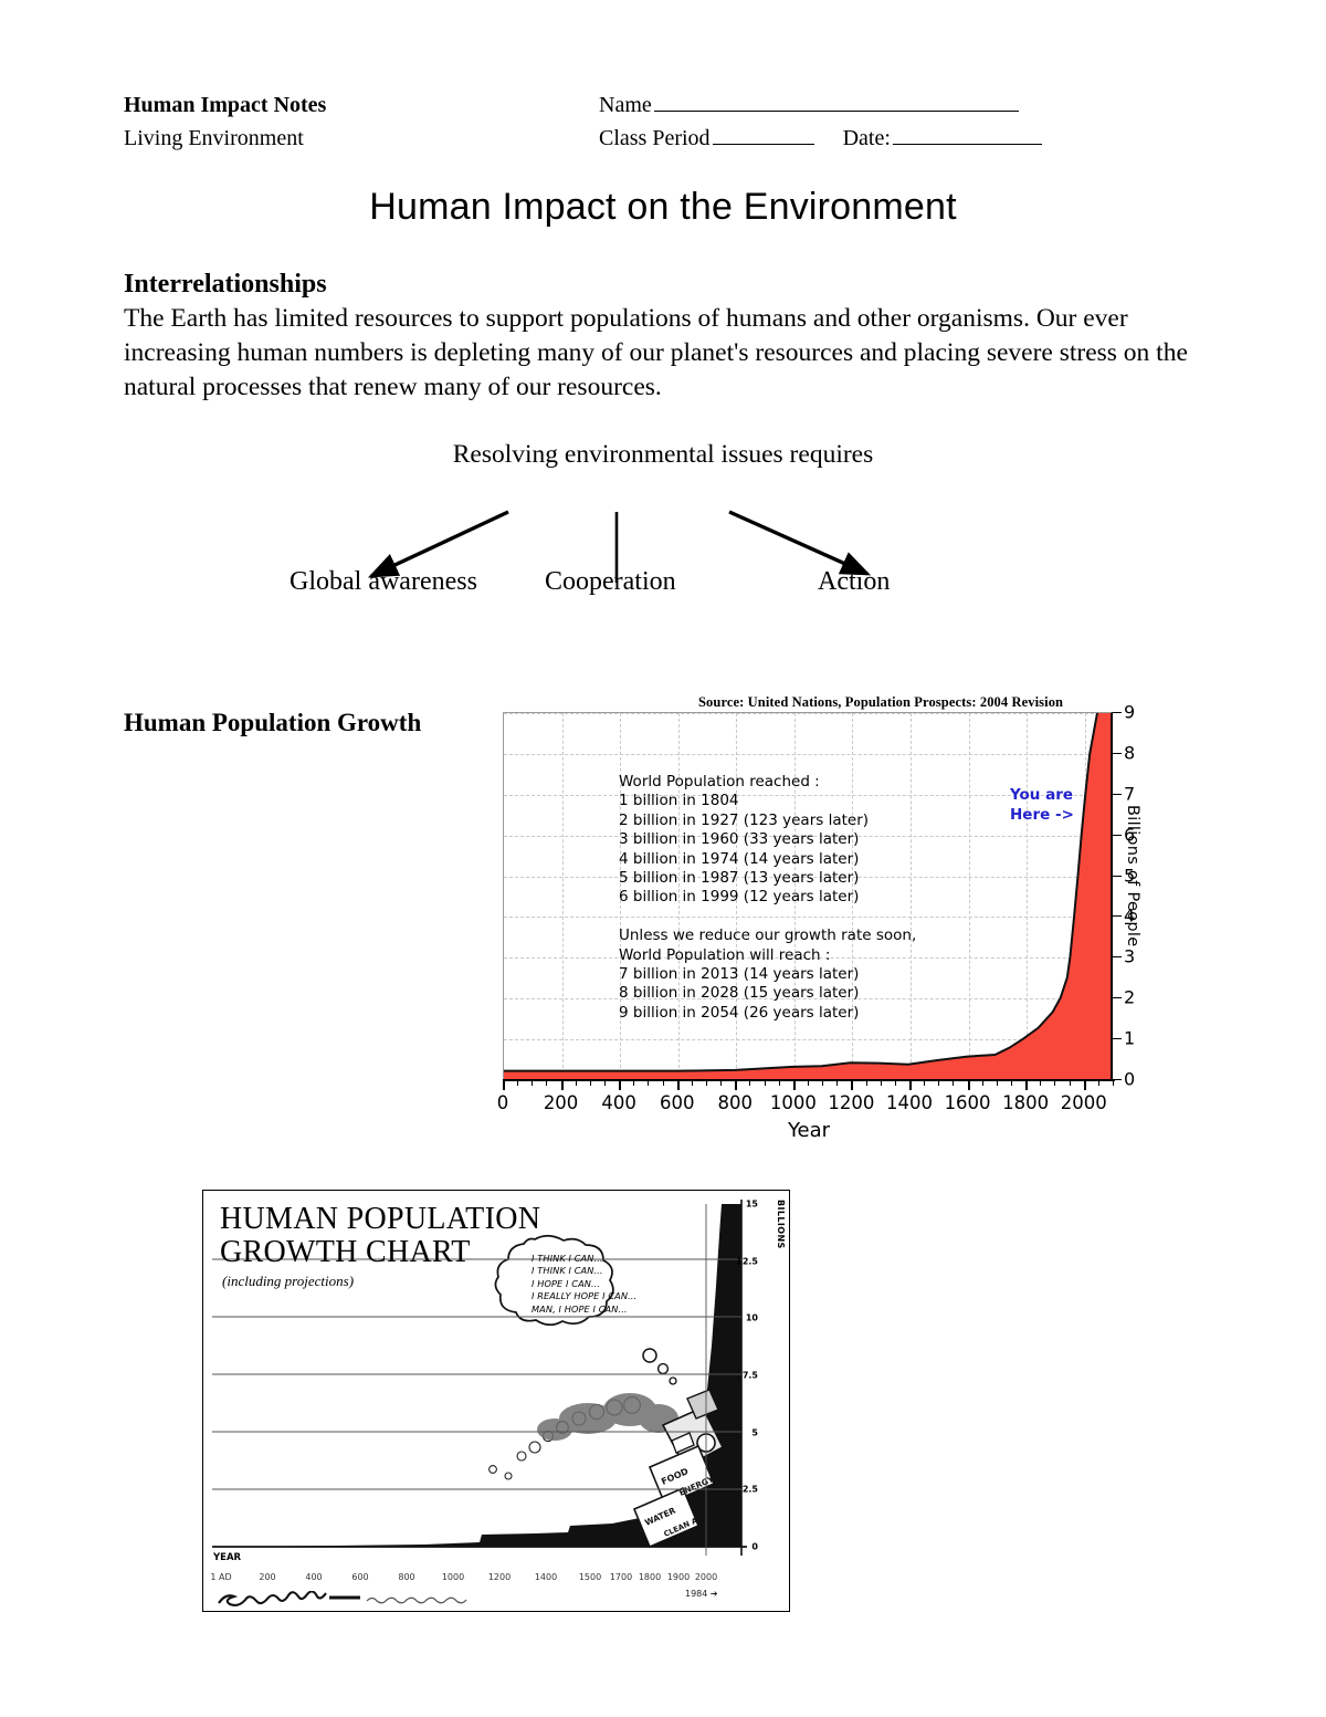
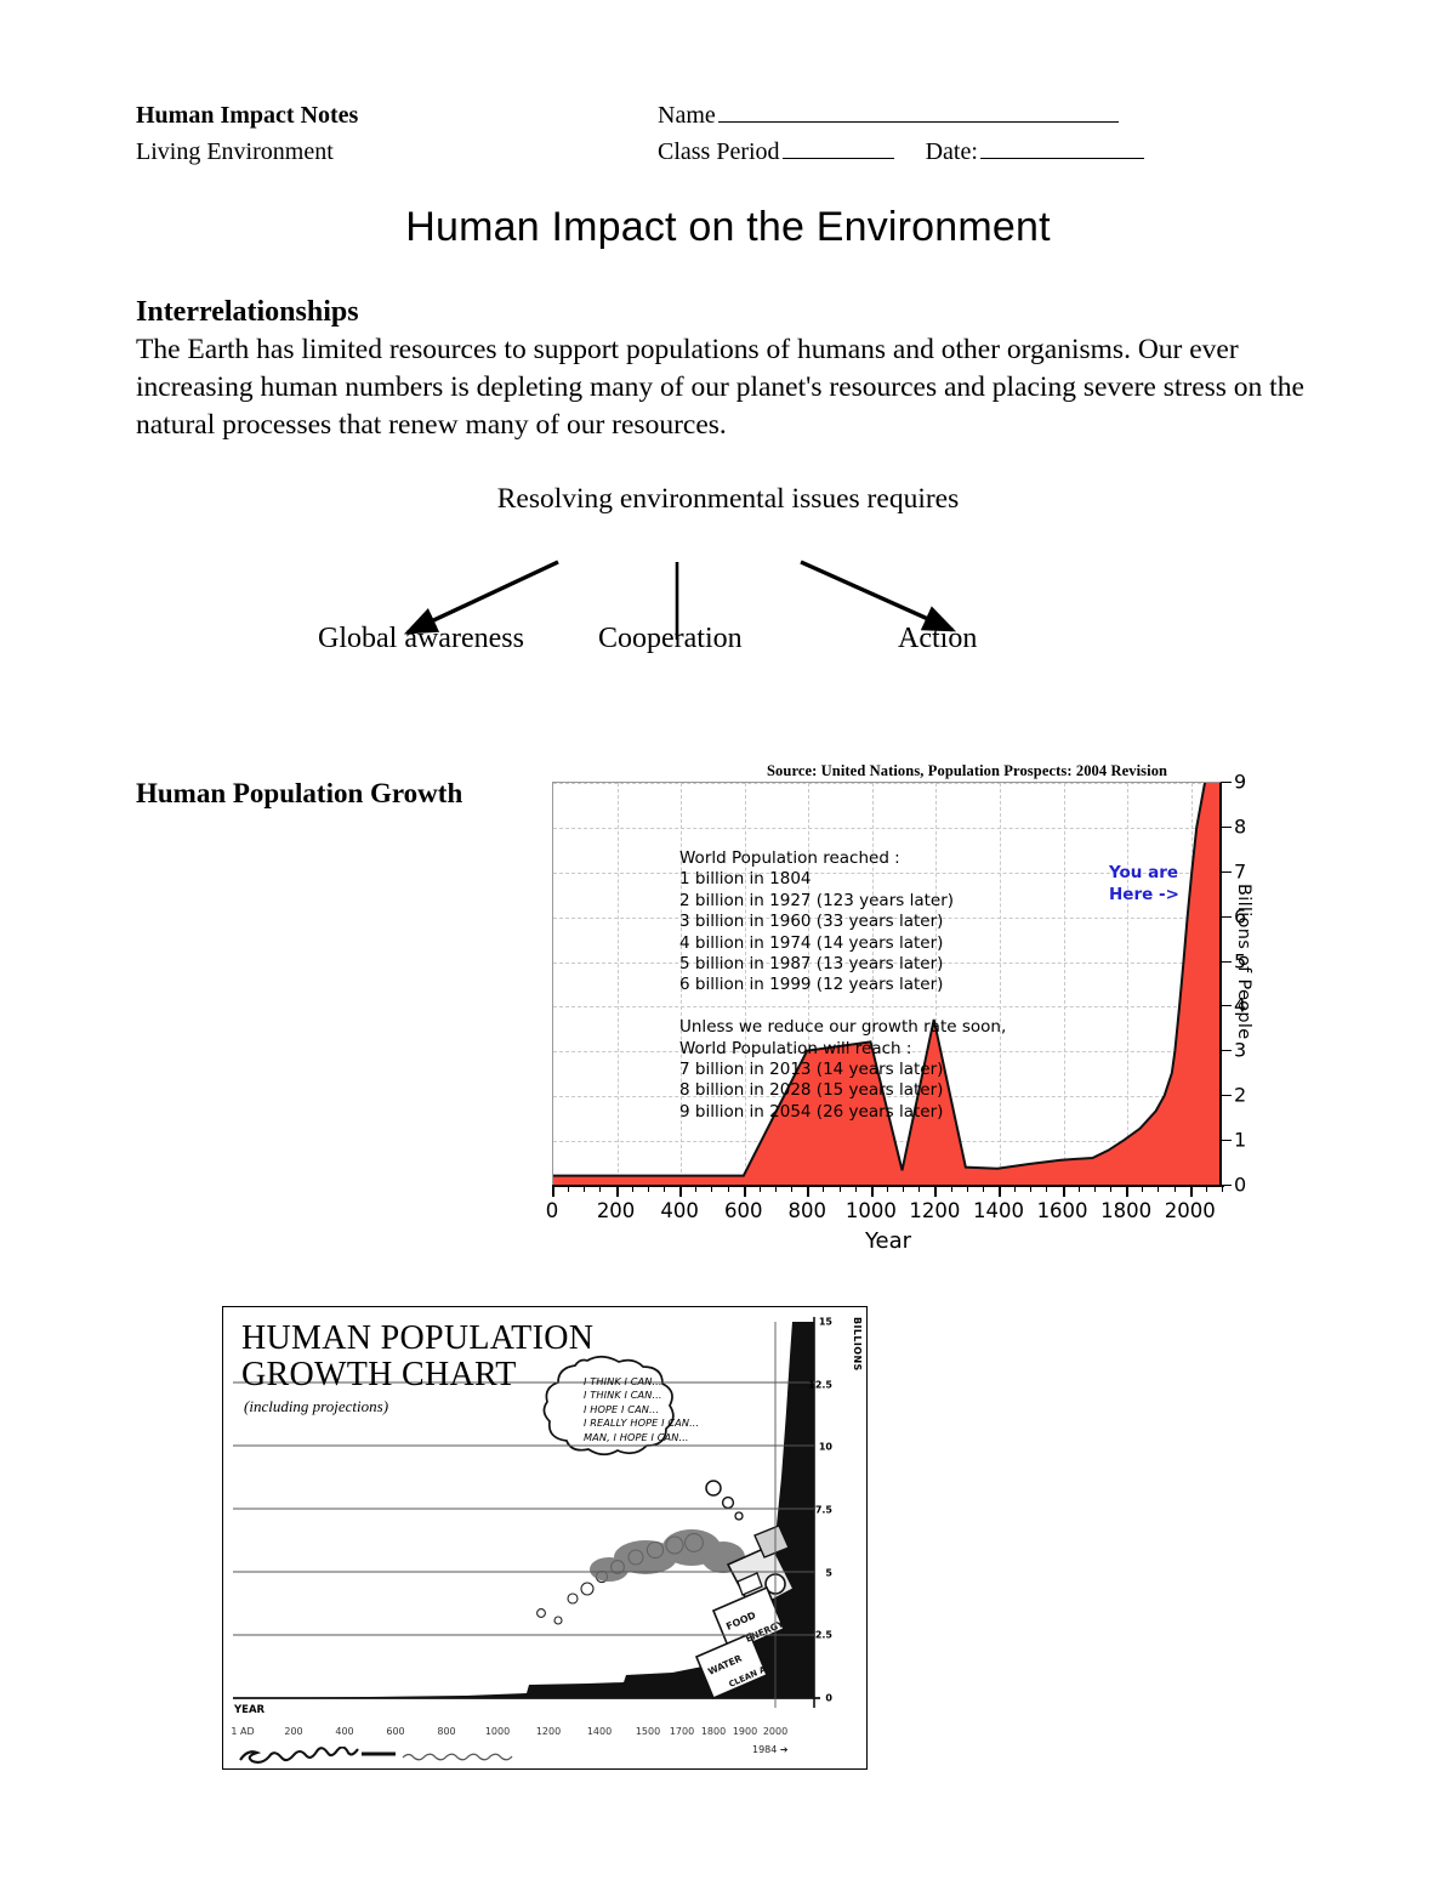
800: 0.2 -> 3.0
1000: 0.3 -> 3.2
1200: 0.4 -> 3.7
